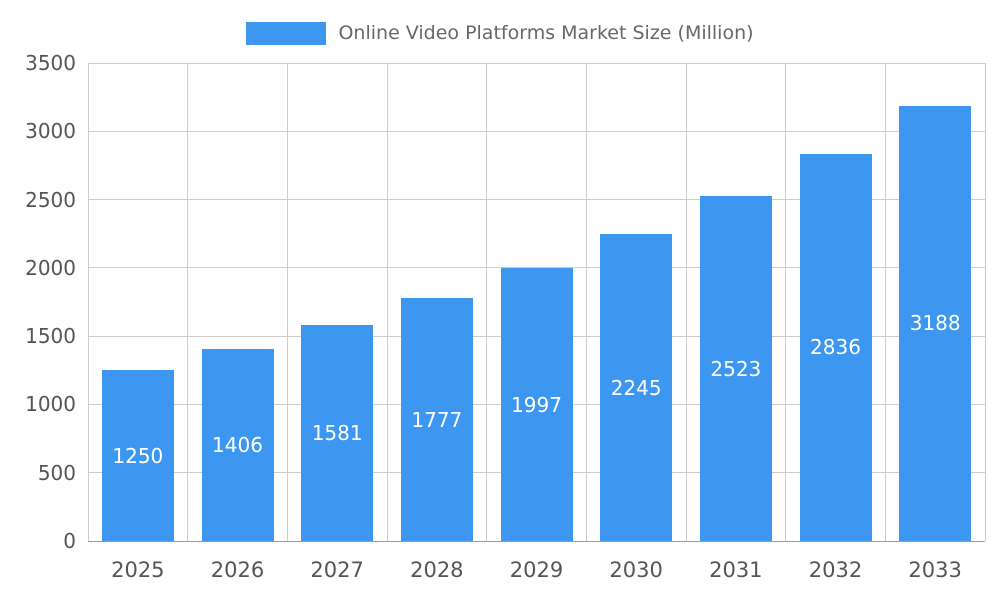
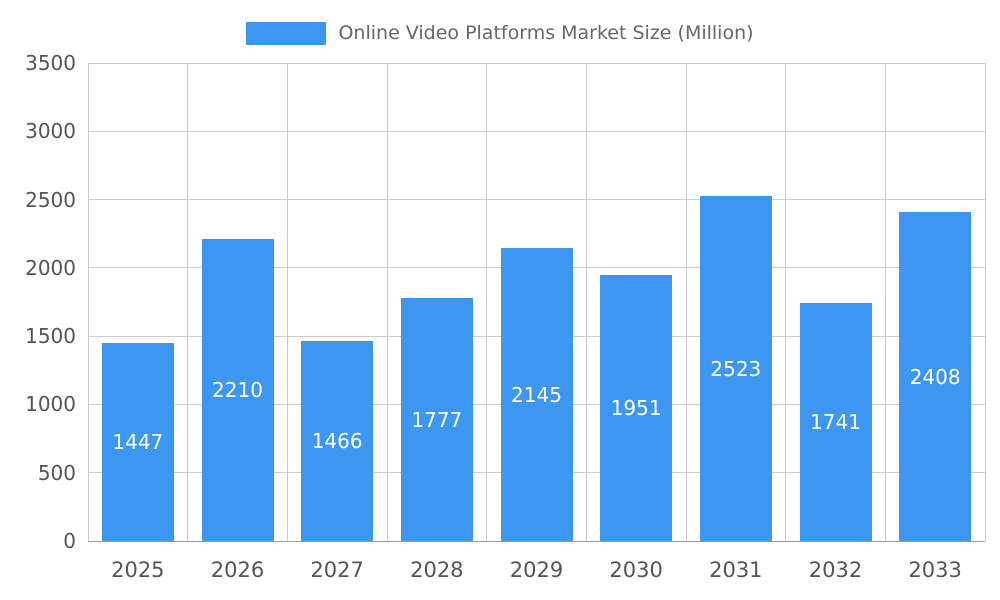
2025: 1250 -> 1447
2026: 1406 -> 2210
2027: 1581 -> 1466
2029: 1997 -> 2145
2030: 2245 -> 1951
2032: 2836 -> 1741
2033: 3188 -> 2408
